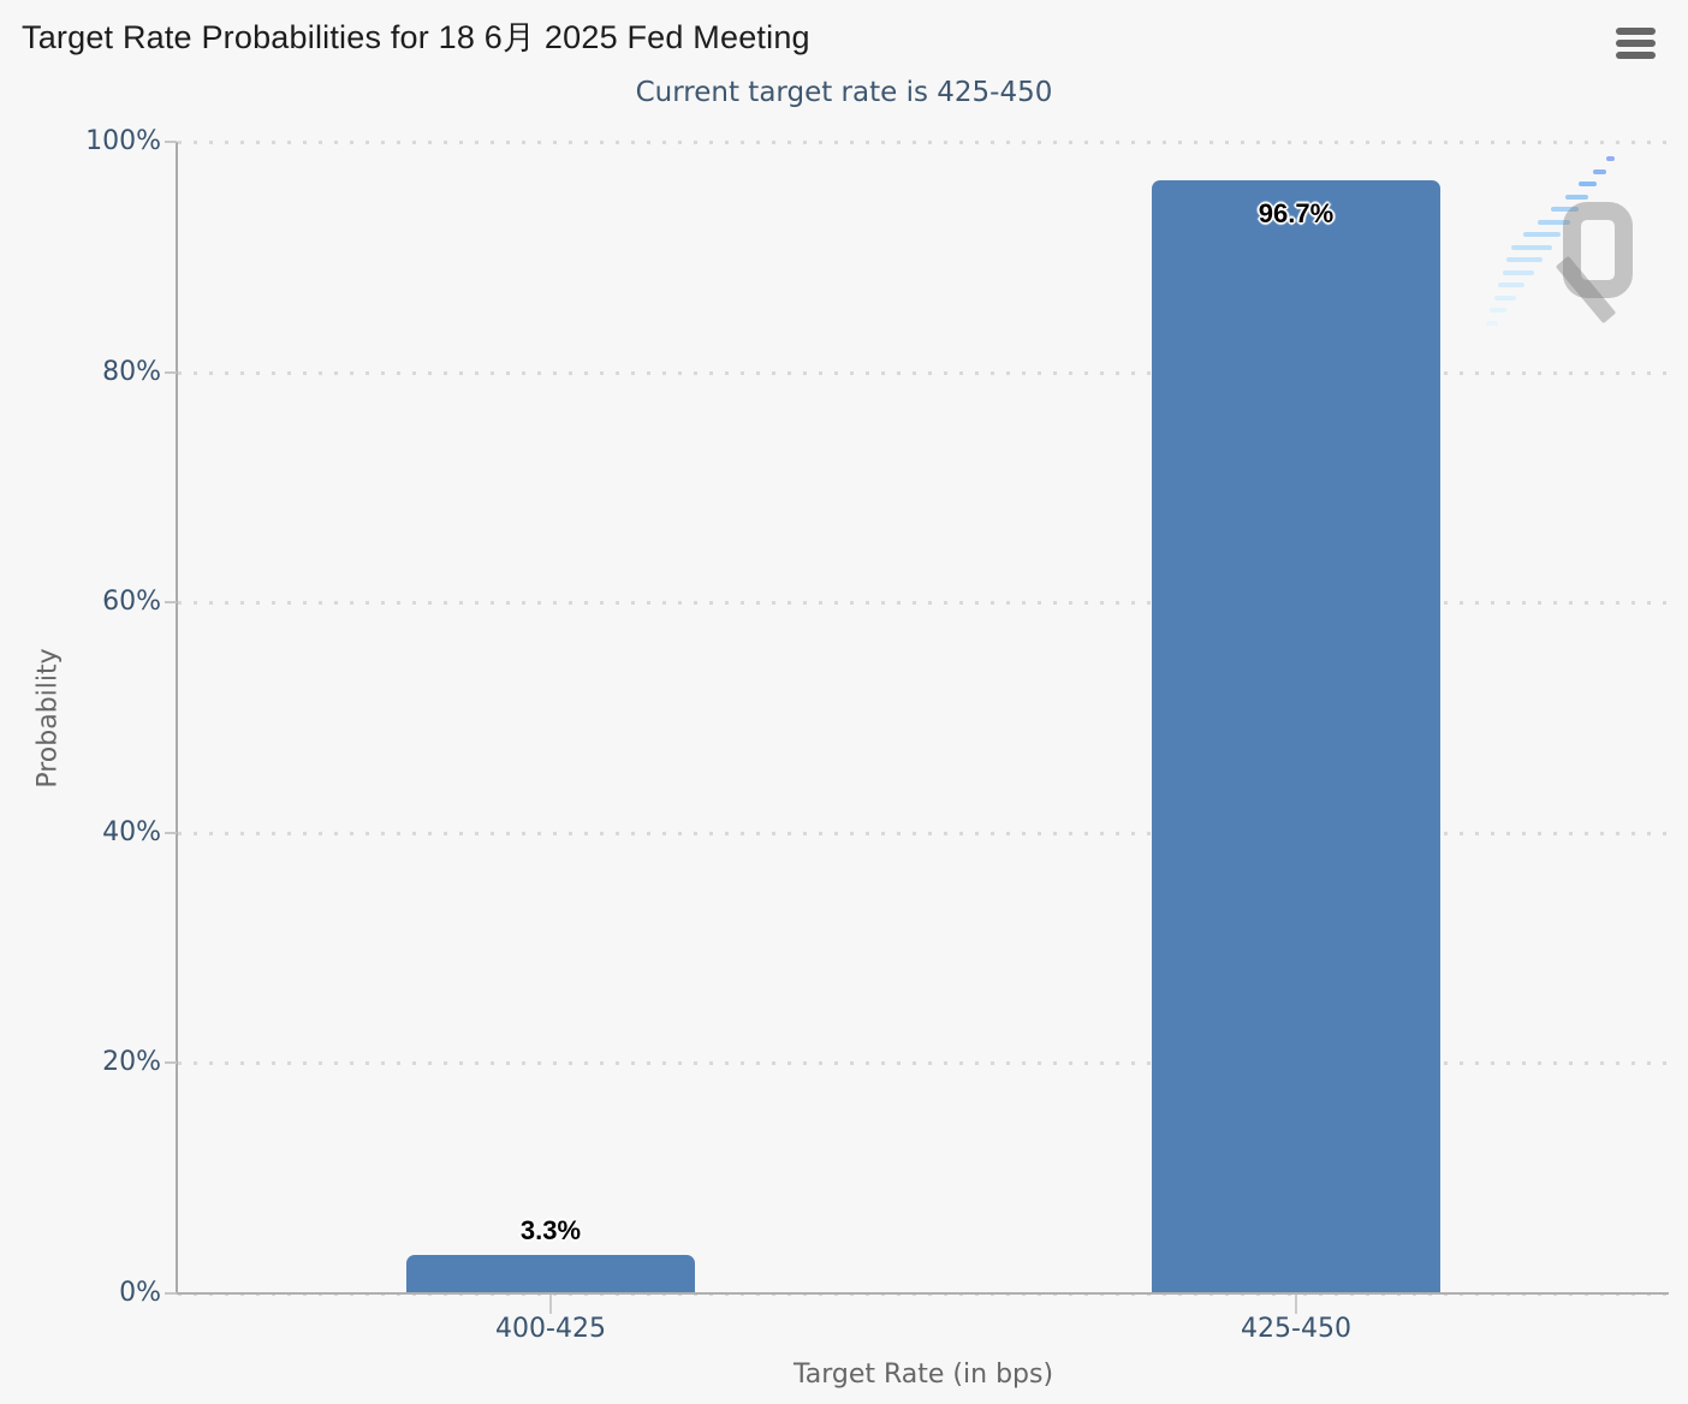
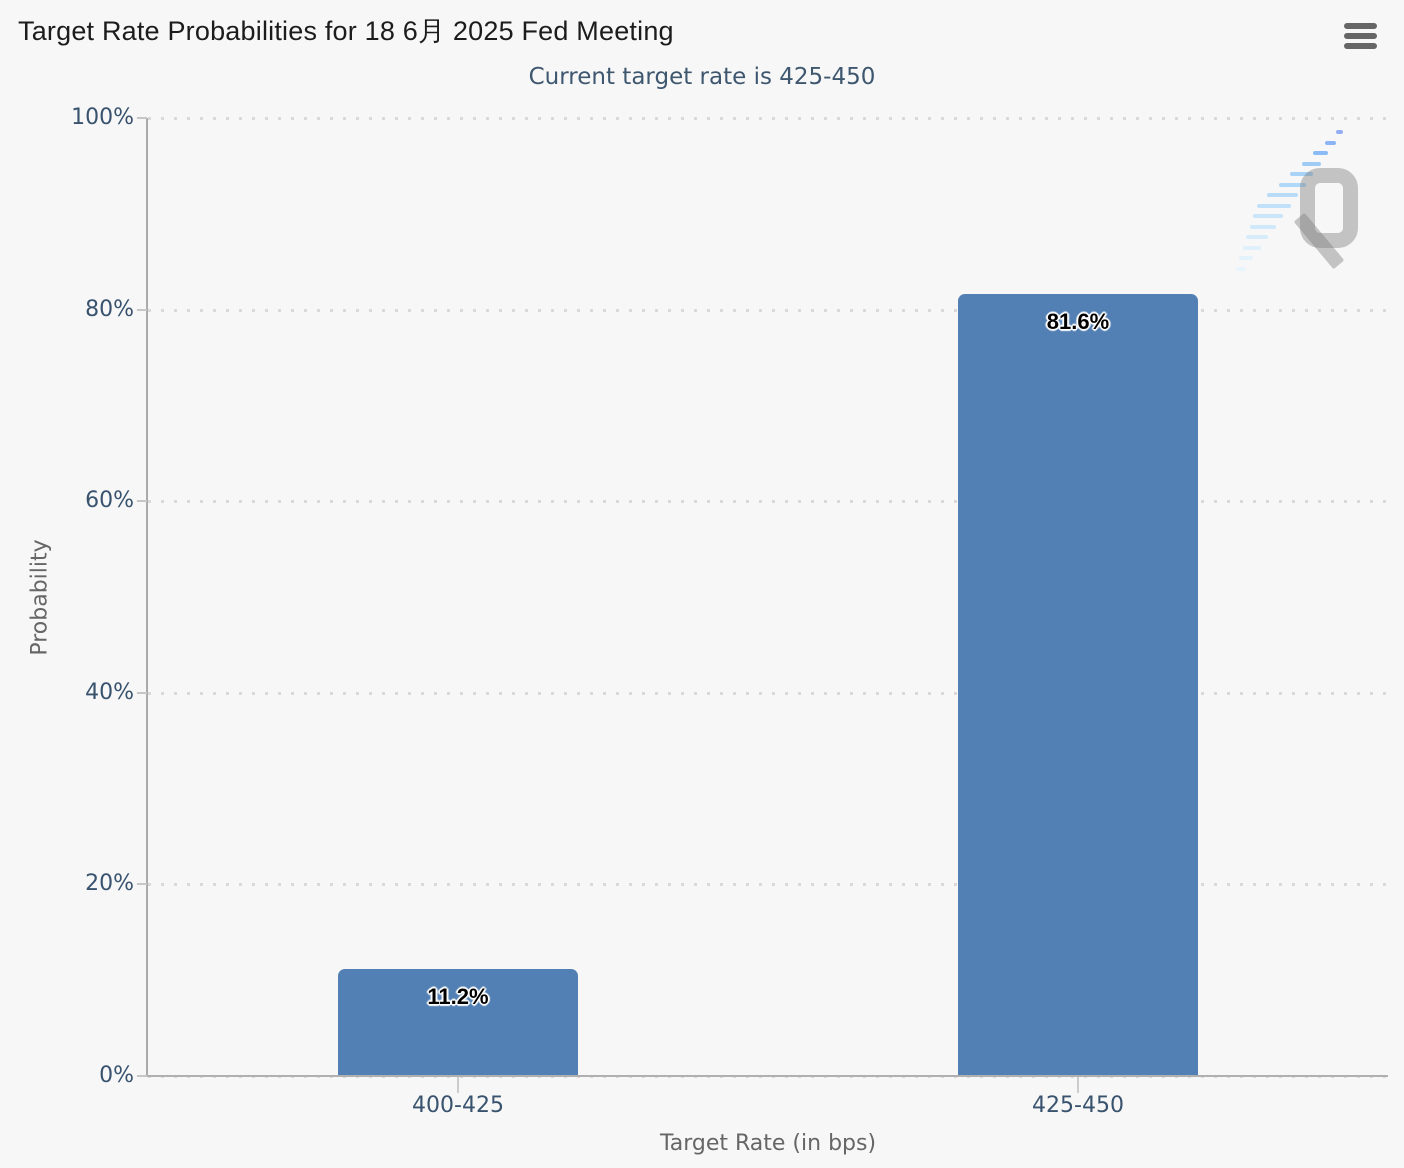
400-425: 3.3% -> 11.2%
425-450: 96.7% -> 81.6%
